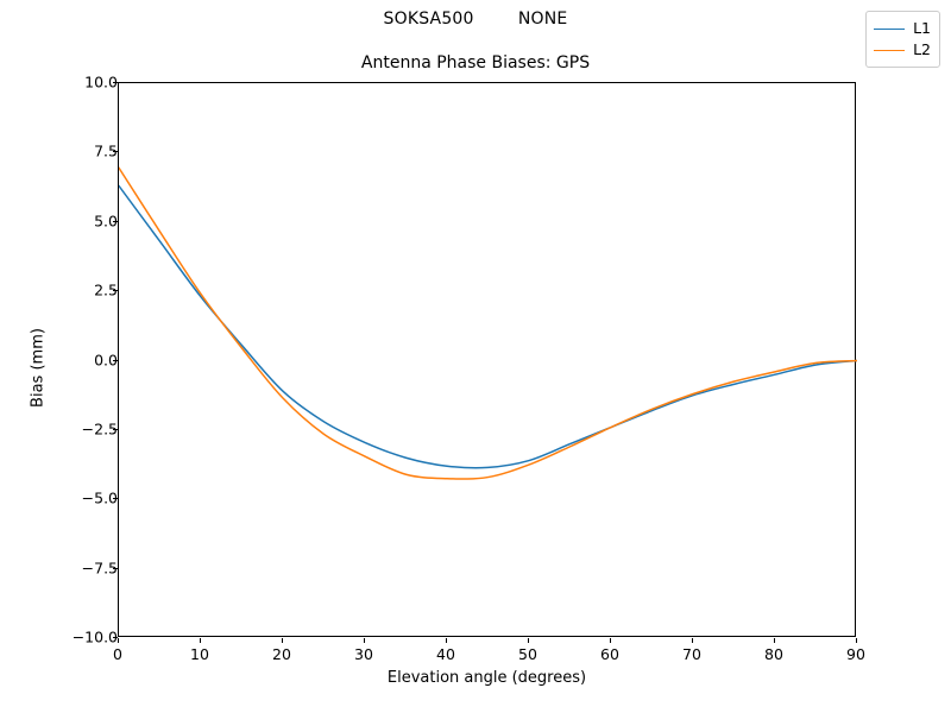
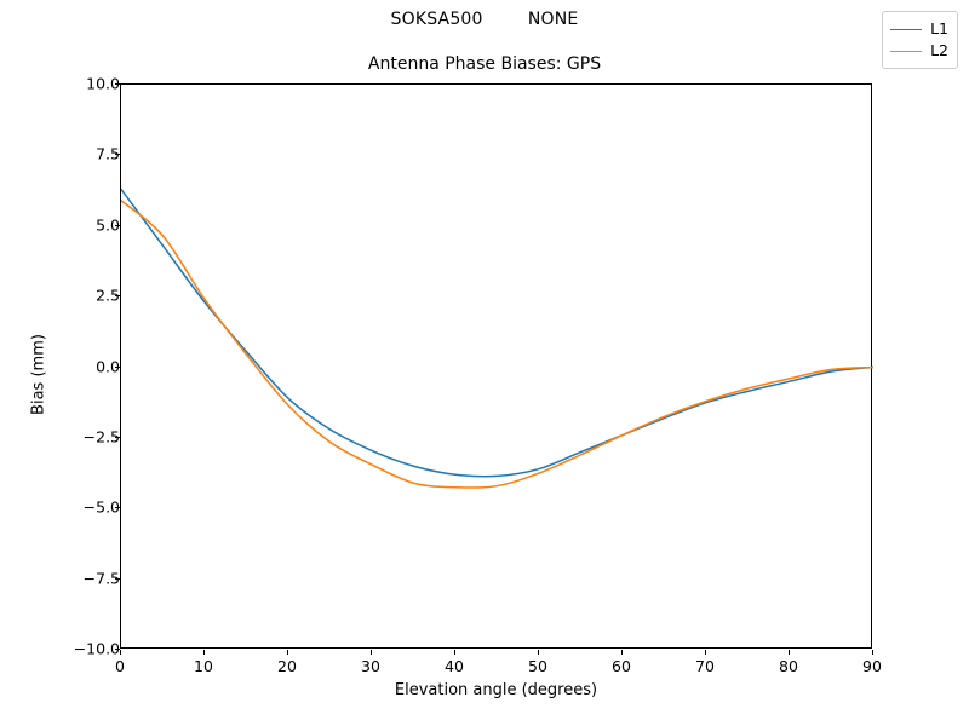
L2/0: 7.0 -> 5.9
